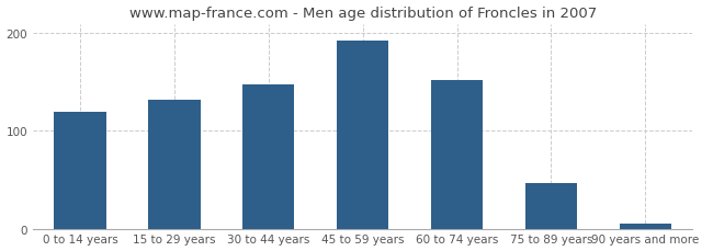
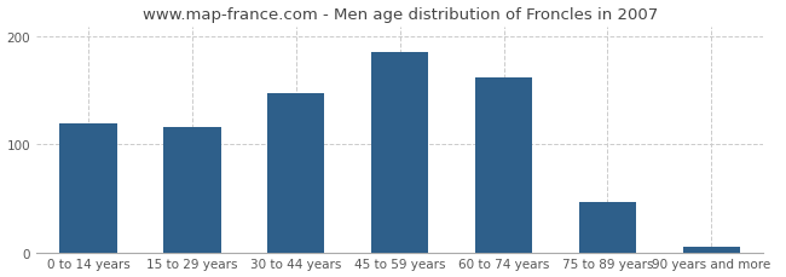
15 to 29 years: 132 -> 116
45 to 59 years: 193 -> 186
60 to 74 years: 152 -> 162
